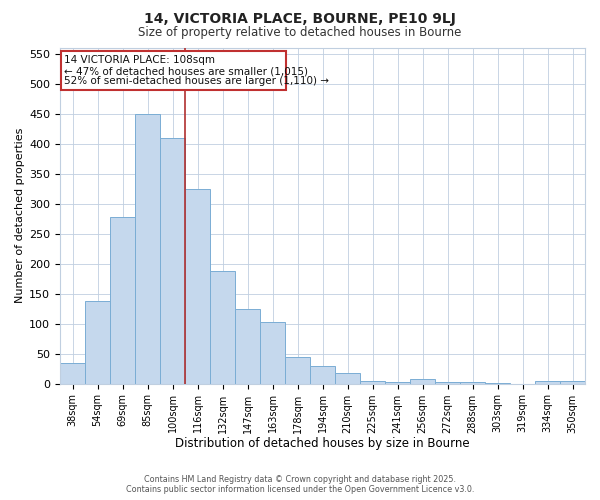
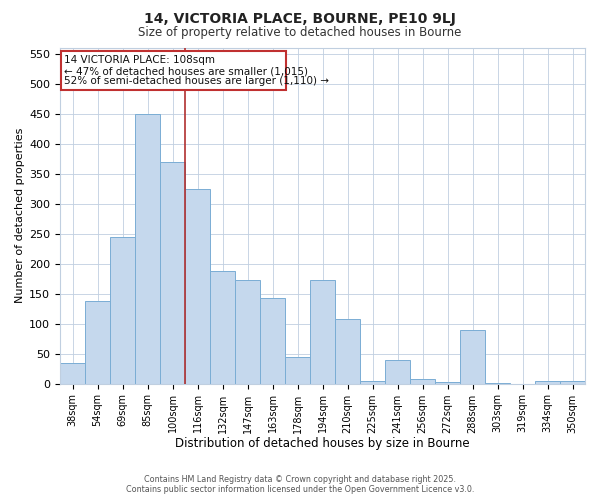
69sqm: 277 -> 244
100sqm: 410 -> 370
147sqm: 125 -> 172
163sqm: 102 -> 142
194sqm: 30 -> 172
210sqm: 18 -> 108
241sqm: 3 -> 40
288sqm: 3 -> 90
